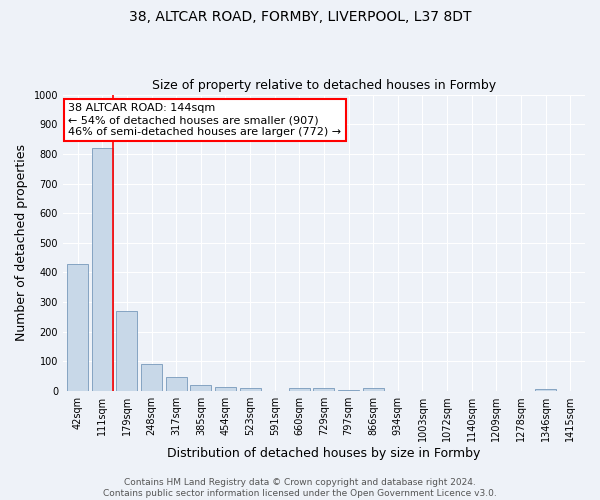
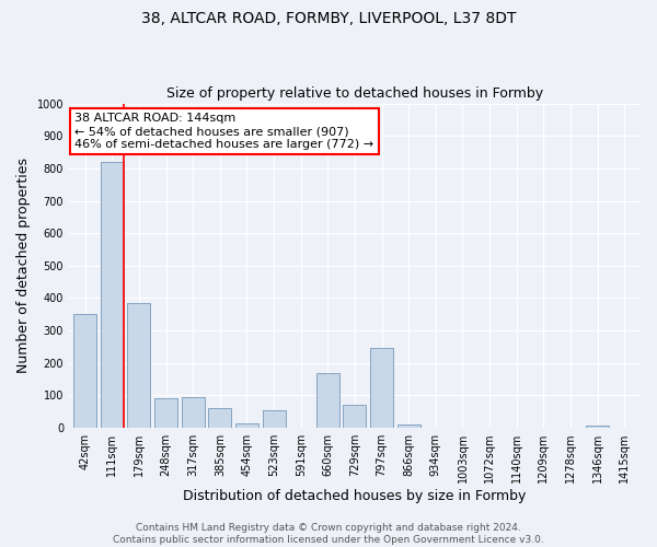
42sqm: 430 -> 350
179sqm: 270 -> 385
317sqm: 48 -> 95
385sqm: 22 -> 60
523sqm: 12 -> 55
660sqm: 10 -> 170
729sqm: 10 -> 70
797sqm: 5 -> 245
